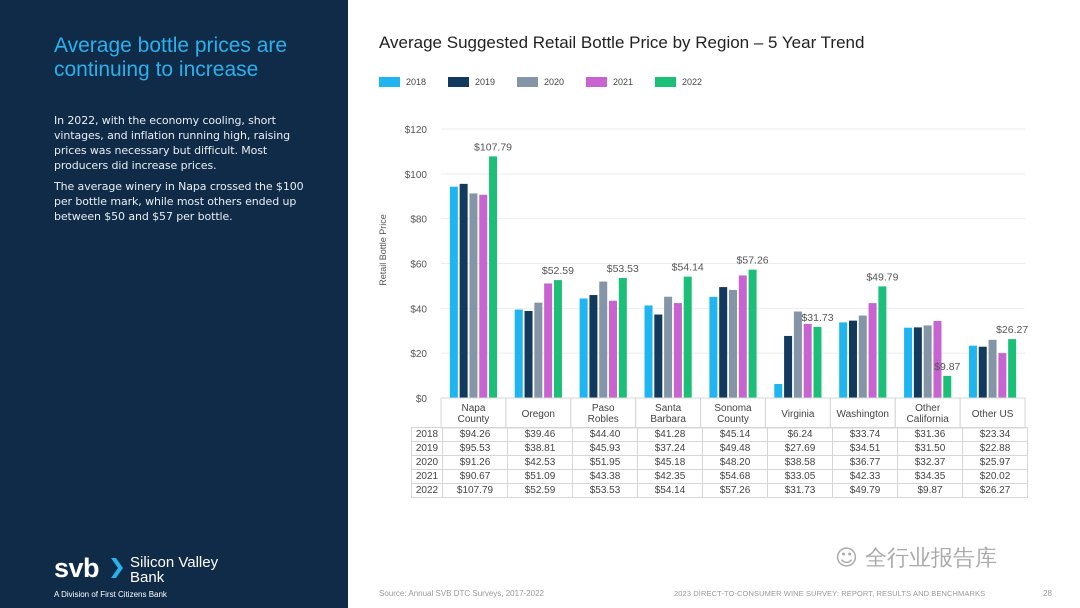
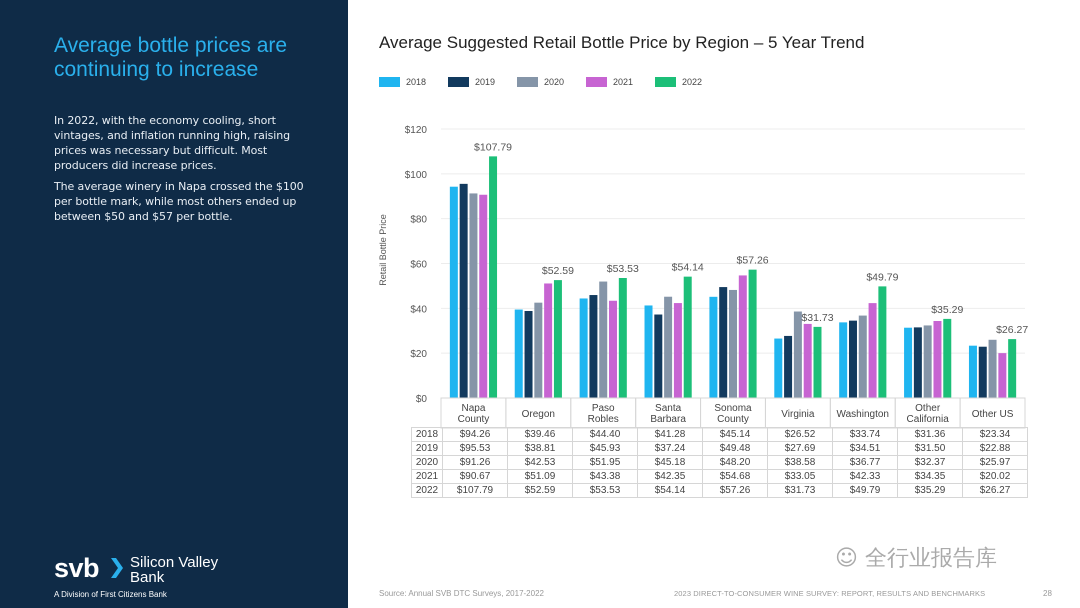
2018/Virginia: $6.24 -> $26.52
2022/Other California: $9.87 -> $35.29
